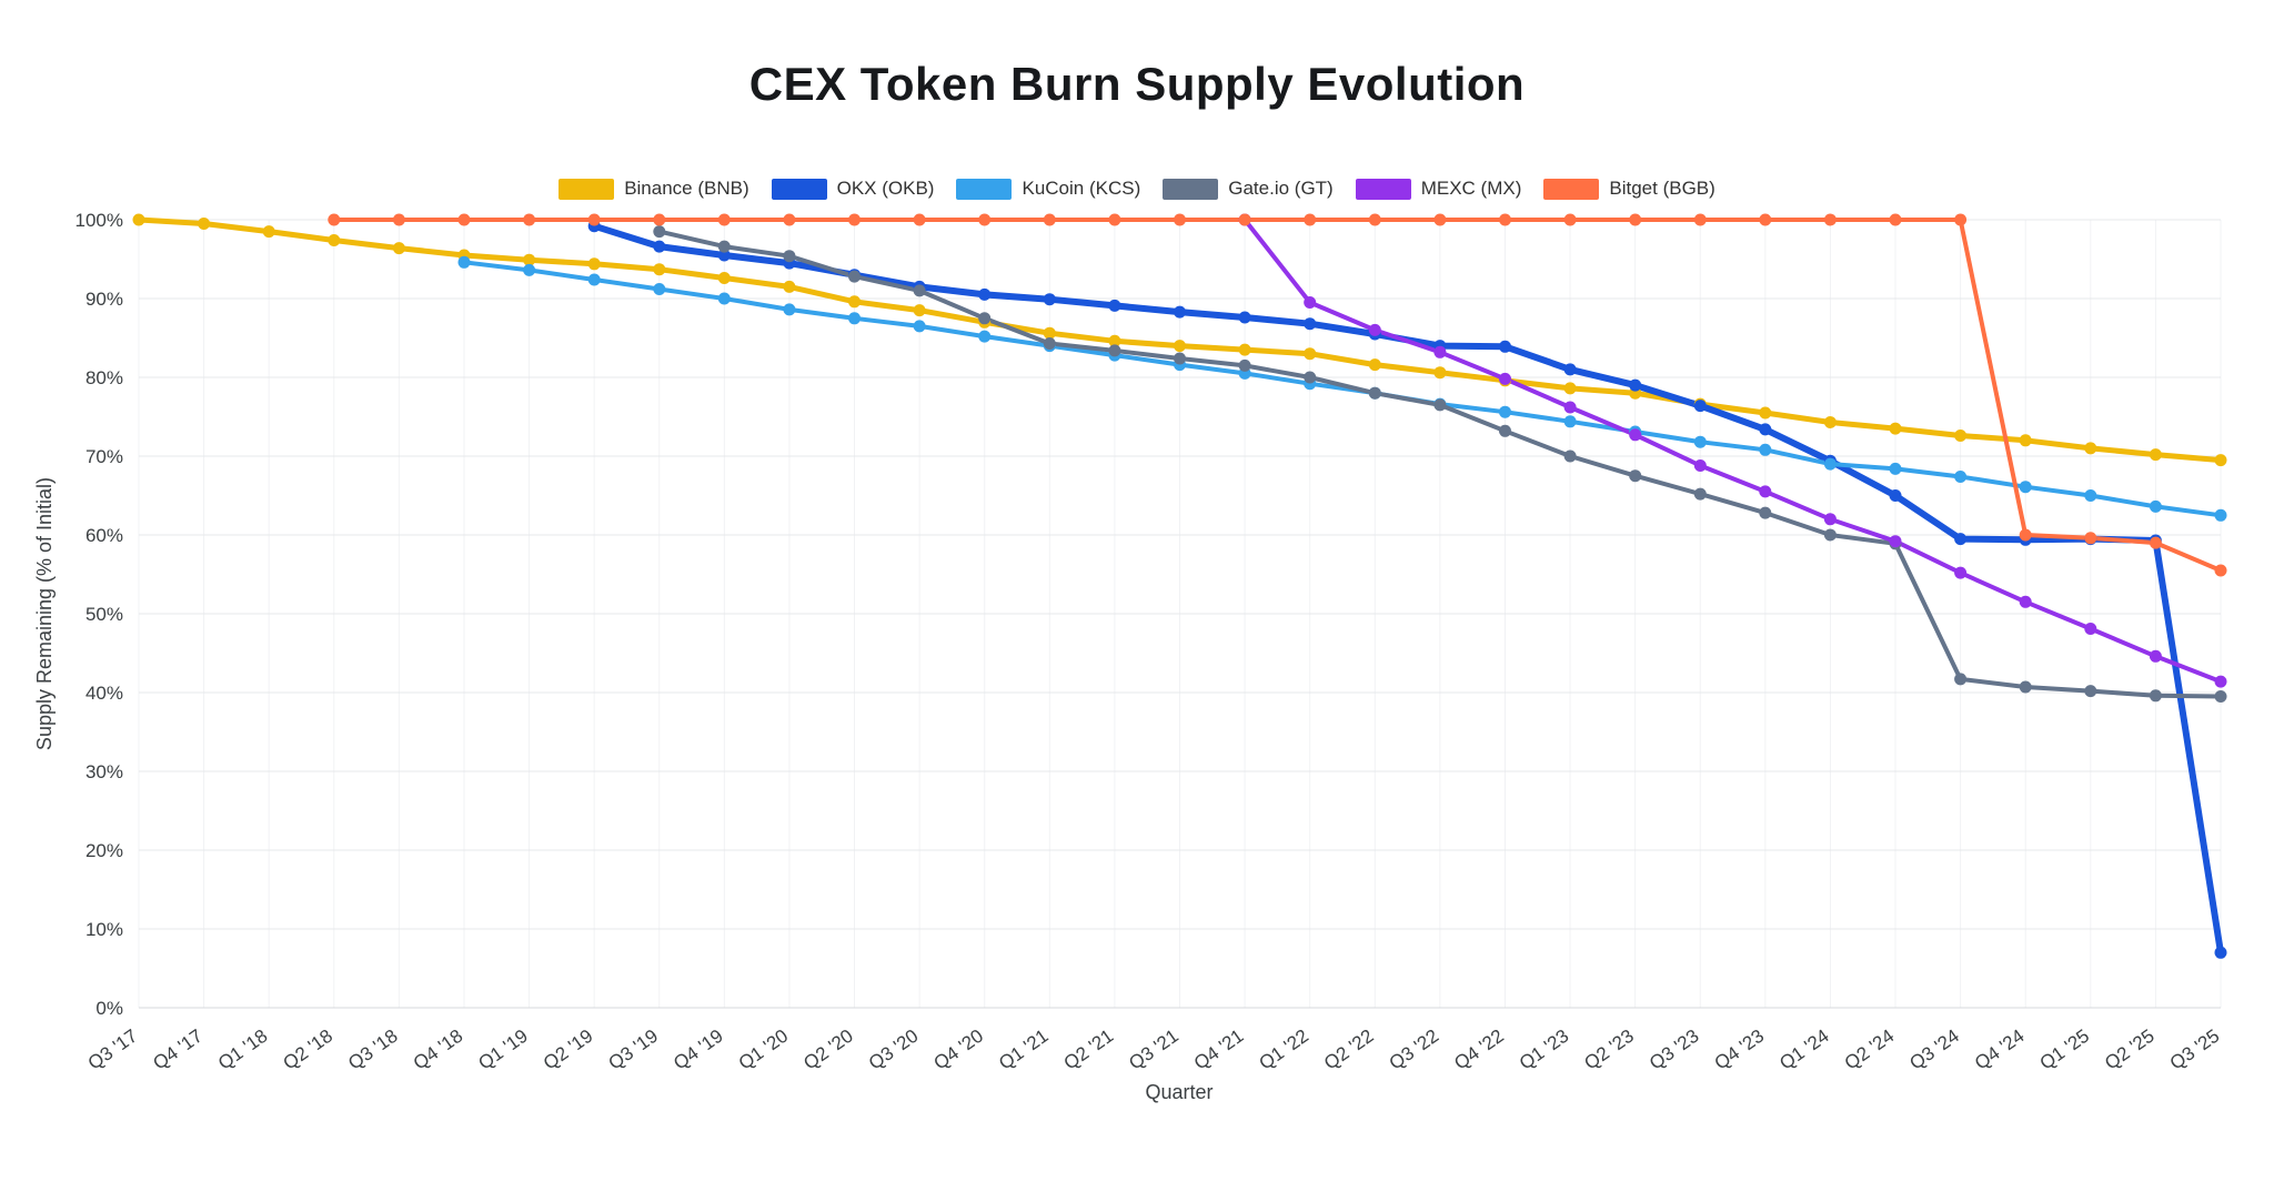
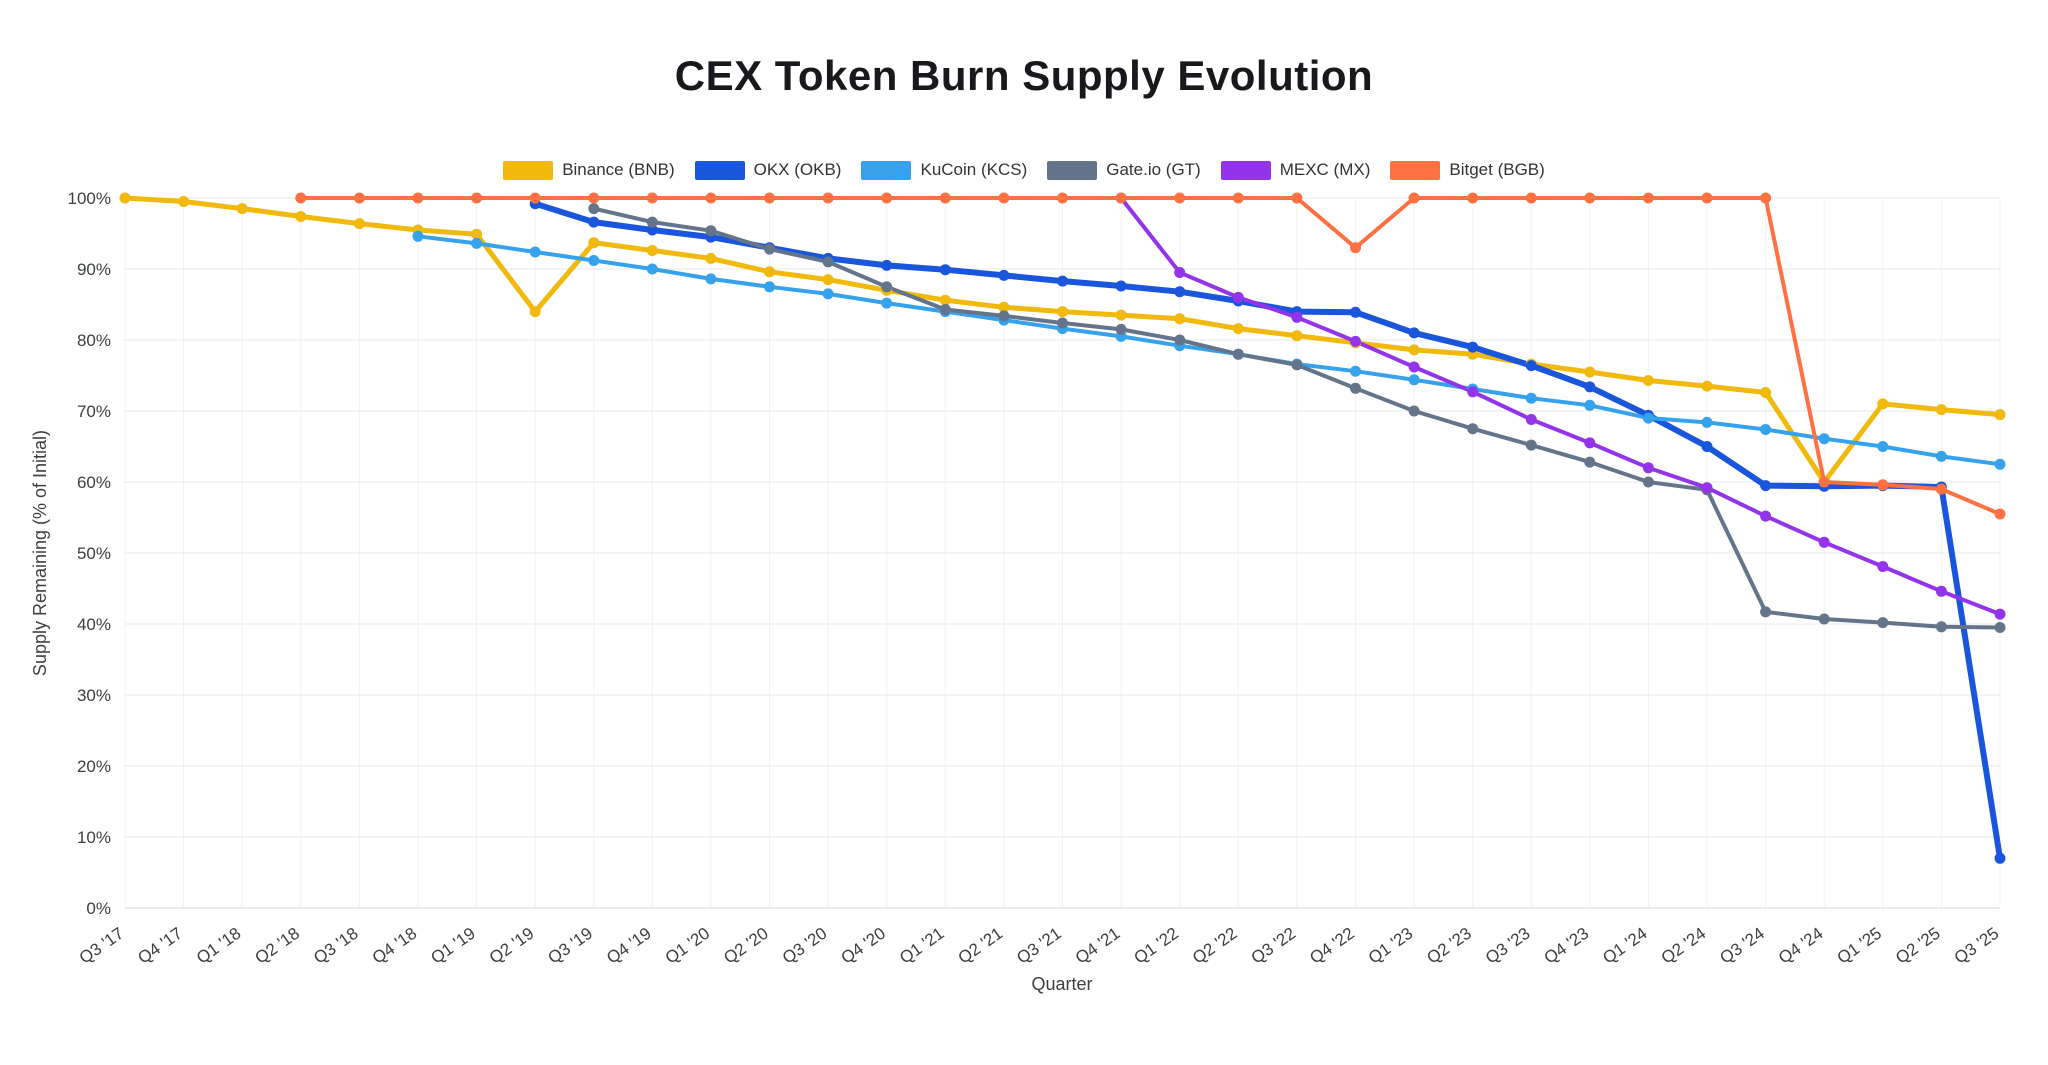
Binance (BNB)/Q2 '19: 94% -> 84%
Bitget (BGB)/Q4 '22: 100% -> 93%
Binance (BNB)/Q4 '24: 72% -> 60%
